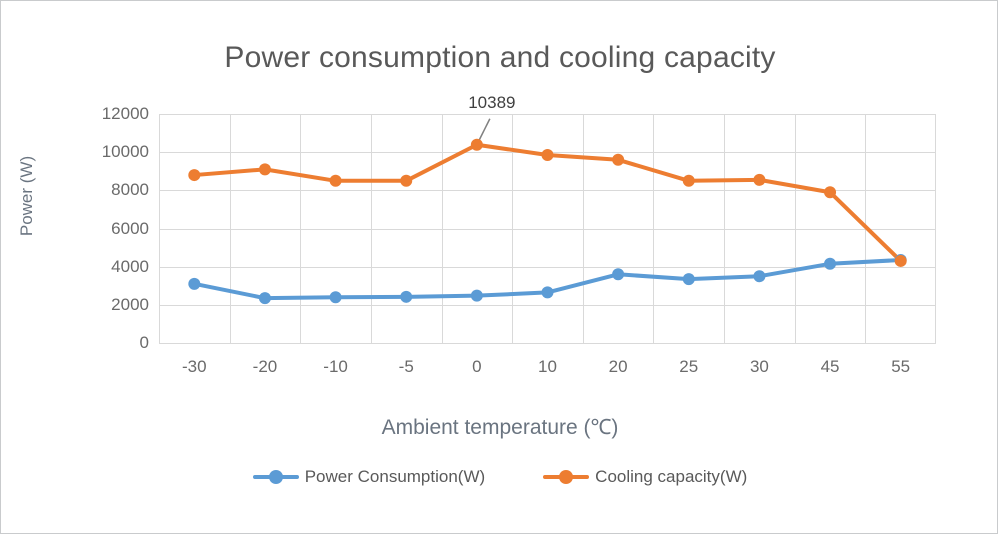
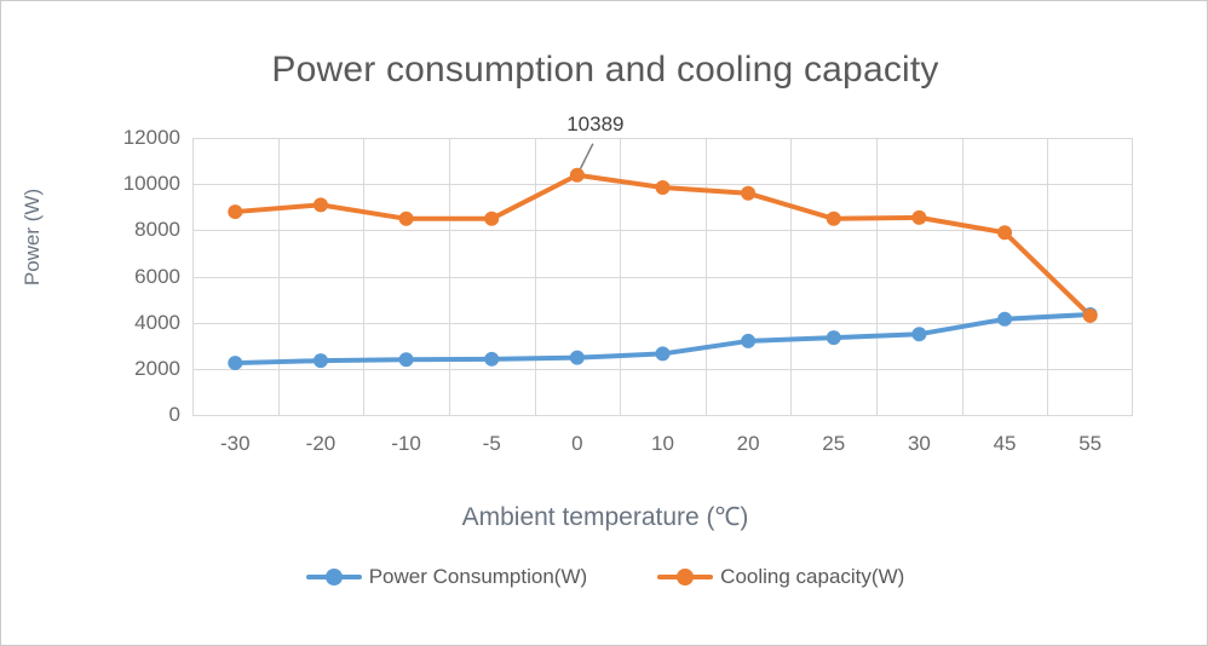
Power Consumption(W)/-30: 3100 -> 2200
Power Consumption(W)/20: 3600 -> 3200
